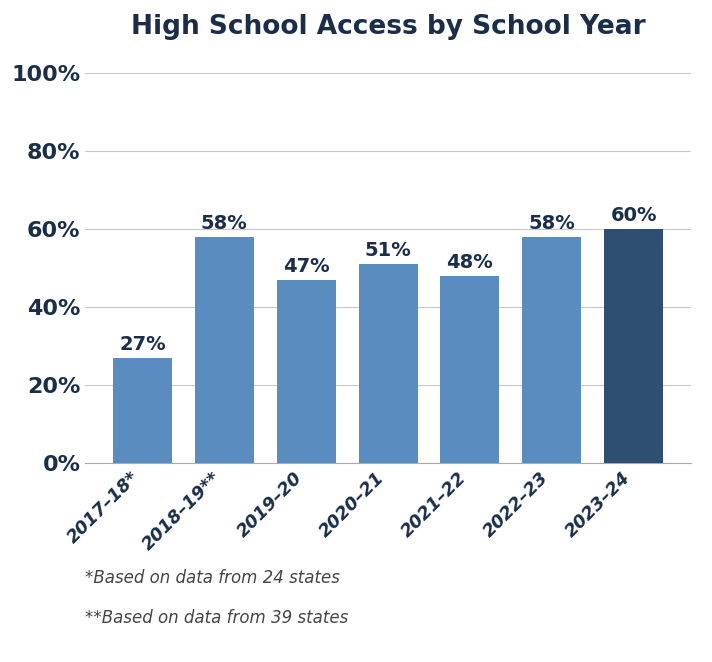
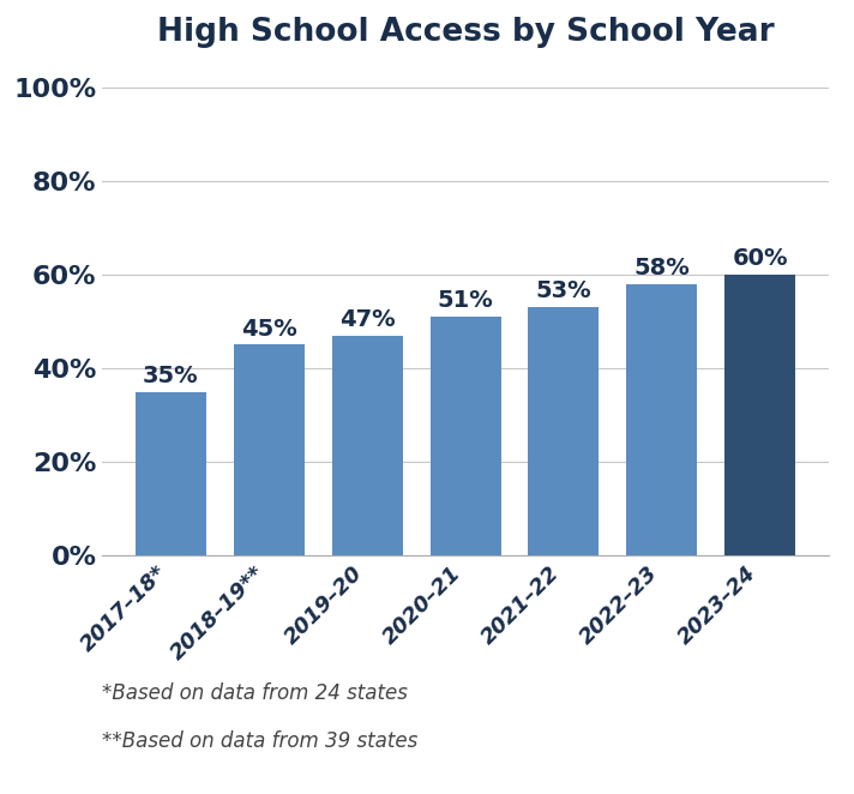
2017–18*: 27% -> 35%
2018–19**: 58% -> 45%
2021–22: 48% -> 53%
